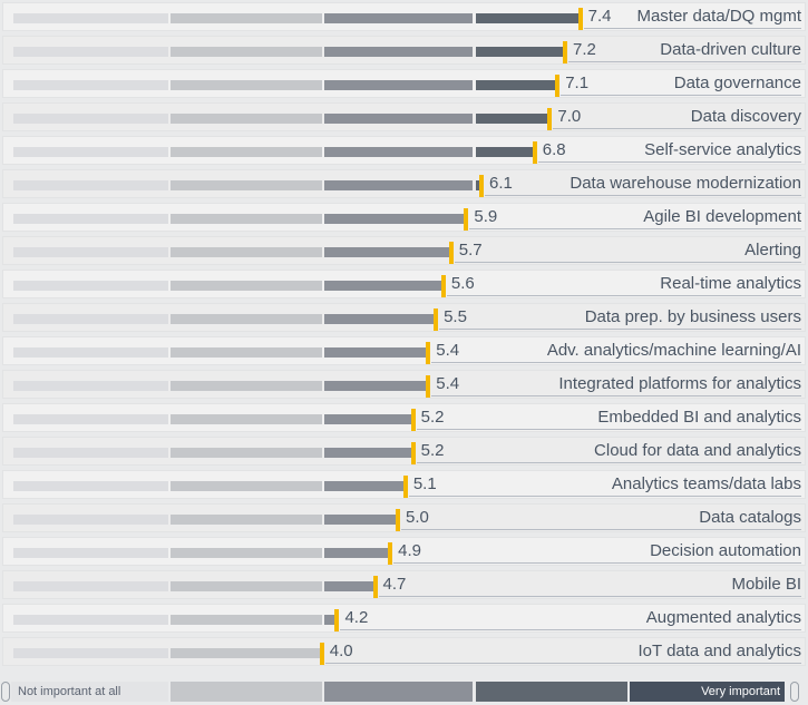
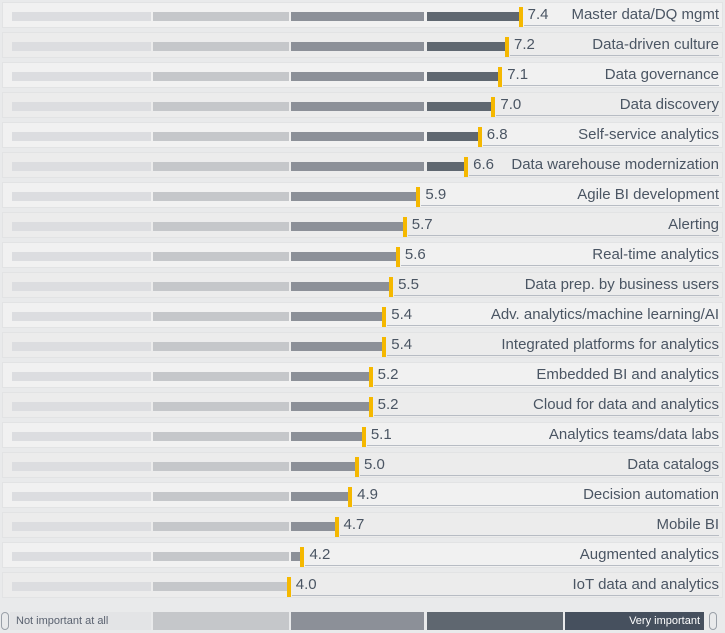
Data warehouse modernization: 6.1 -> 6.6
